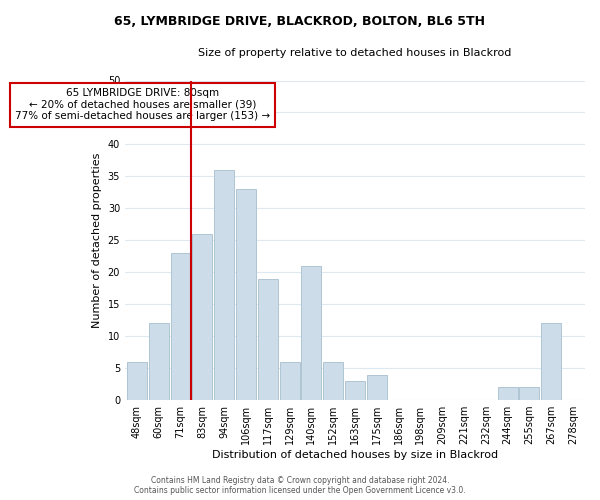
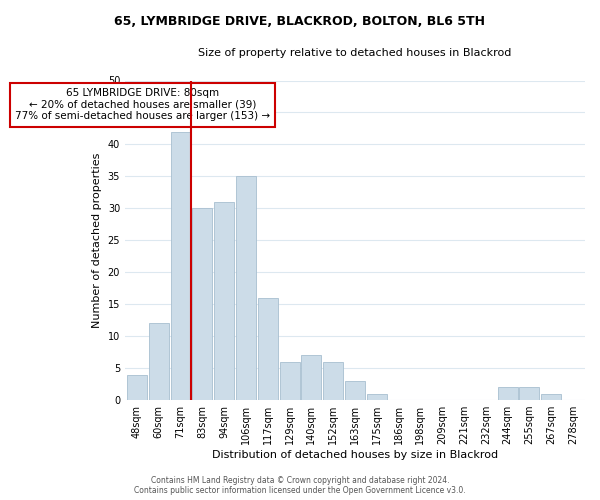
48sqm: 6 -> 4
71sqm: 23 -> 42
83sqm: 26 -> 30
94sqm: 36 -> 31
106sqm: 33 -> 35
117sqm: 19 -> 16
140sqm: 21 -> 7
175sqm: 4 -> 1
267sqm: 12 -> 1
